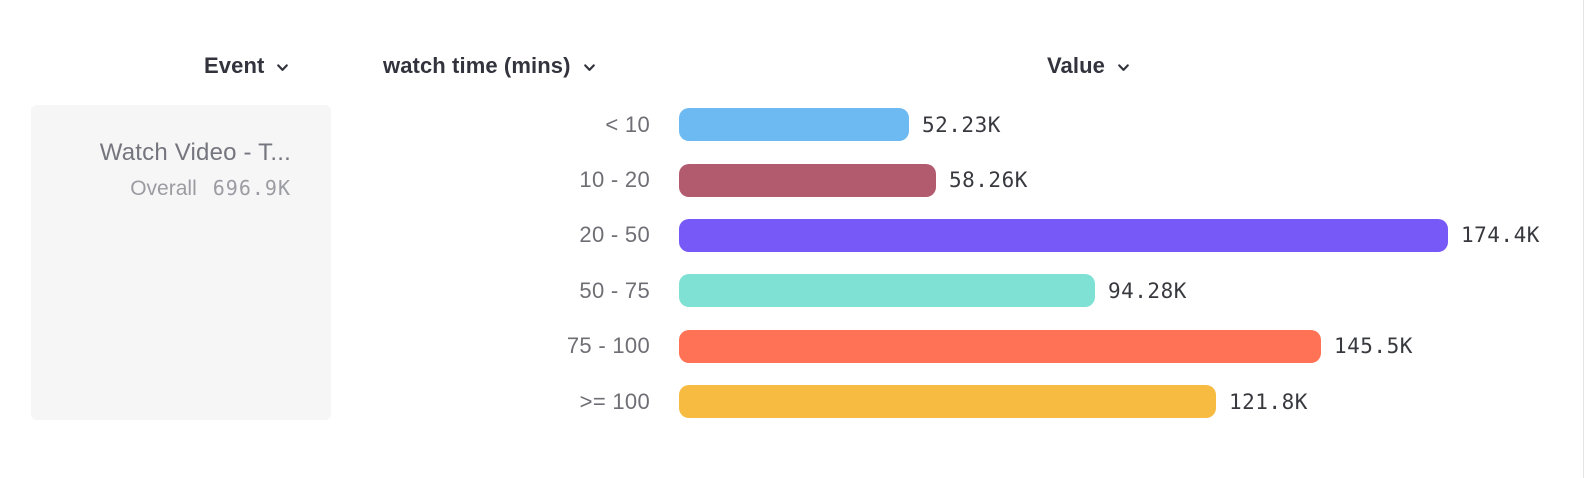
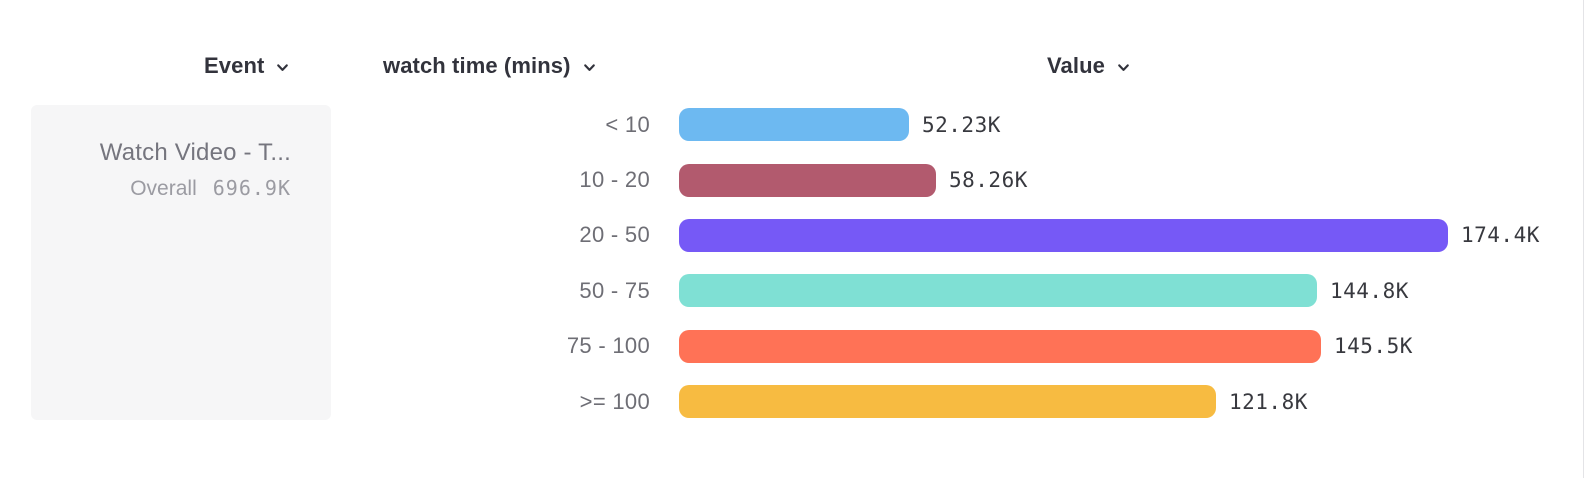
50 - 75: 94.28K -> 144.8K
